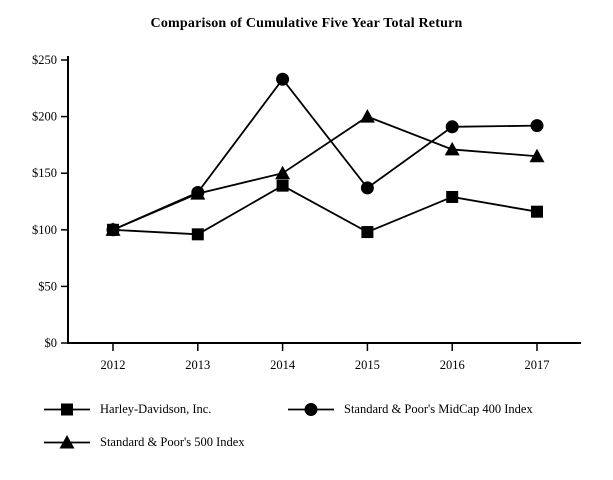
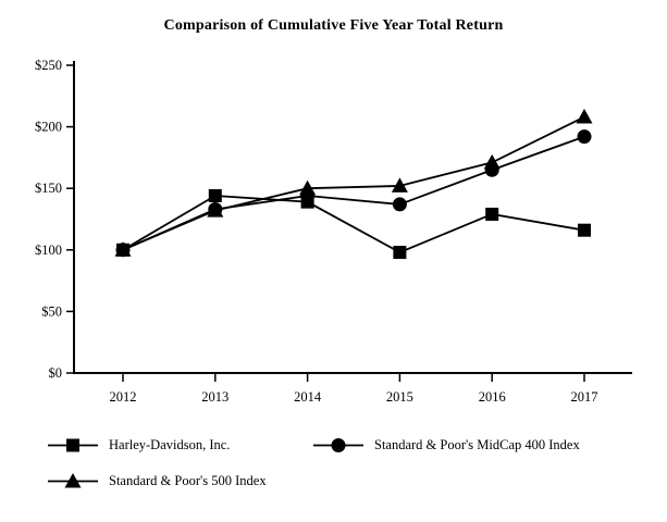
Harley-Davidson, Inc./2013: $96 -> $144
Standard & Poor's MidCap 400 Index/2014: $233 -> $144
Standard & Poor's 500 Index/2015: $200 -> $152
Standard & Poor's MidCap 400 Index/2016: $191 -> $165
Standard & Poor's 500 Index/2017: $165 -> $208
